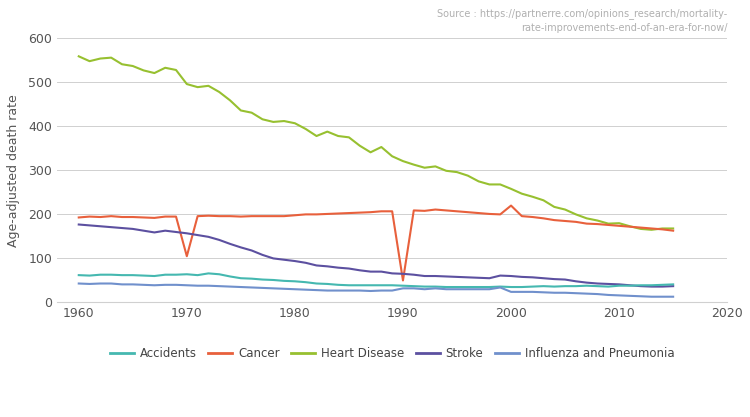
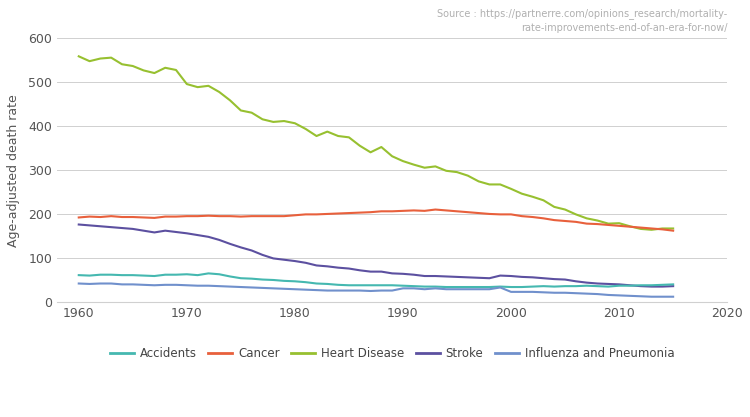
Cancer/1970: 105 -> 196
Cancer/1990: 50 -> 208
Cancer/2000: 220 -> 200
